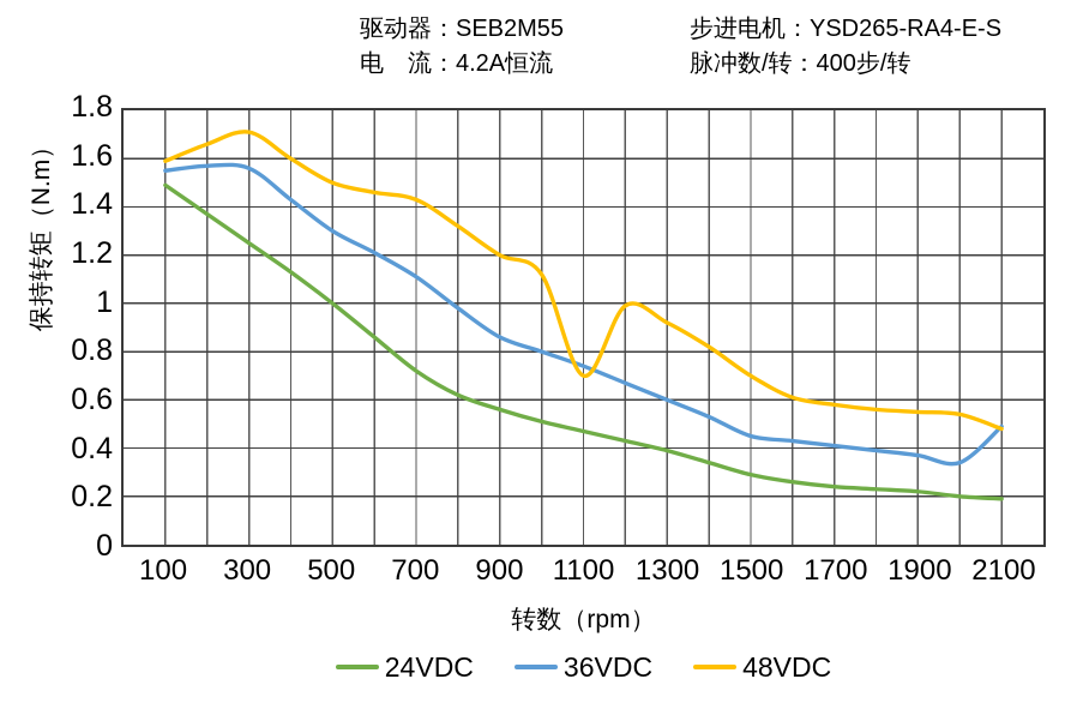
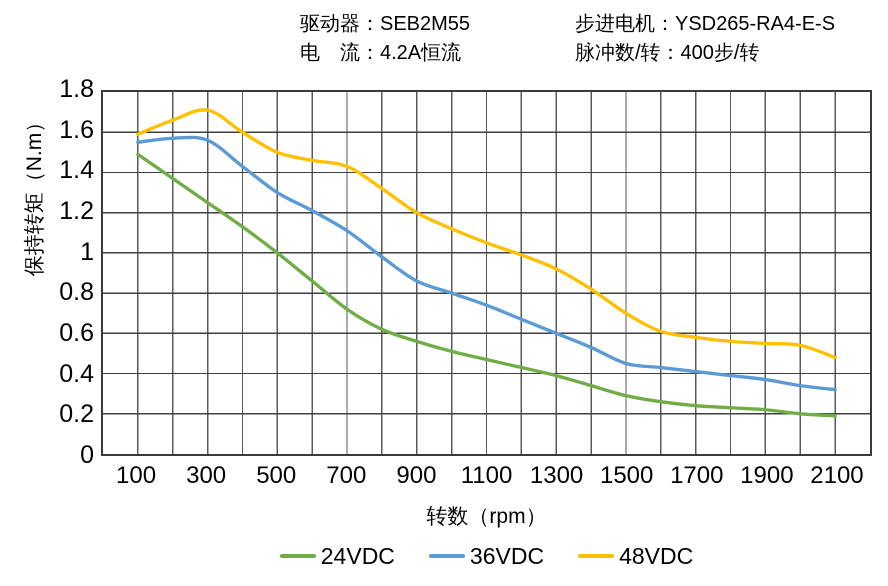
48VDC/1100: 0.70 -> 1.05
36VDC/2100: 0.49 -> 0.32
